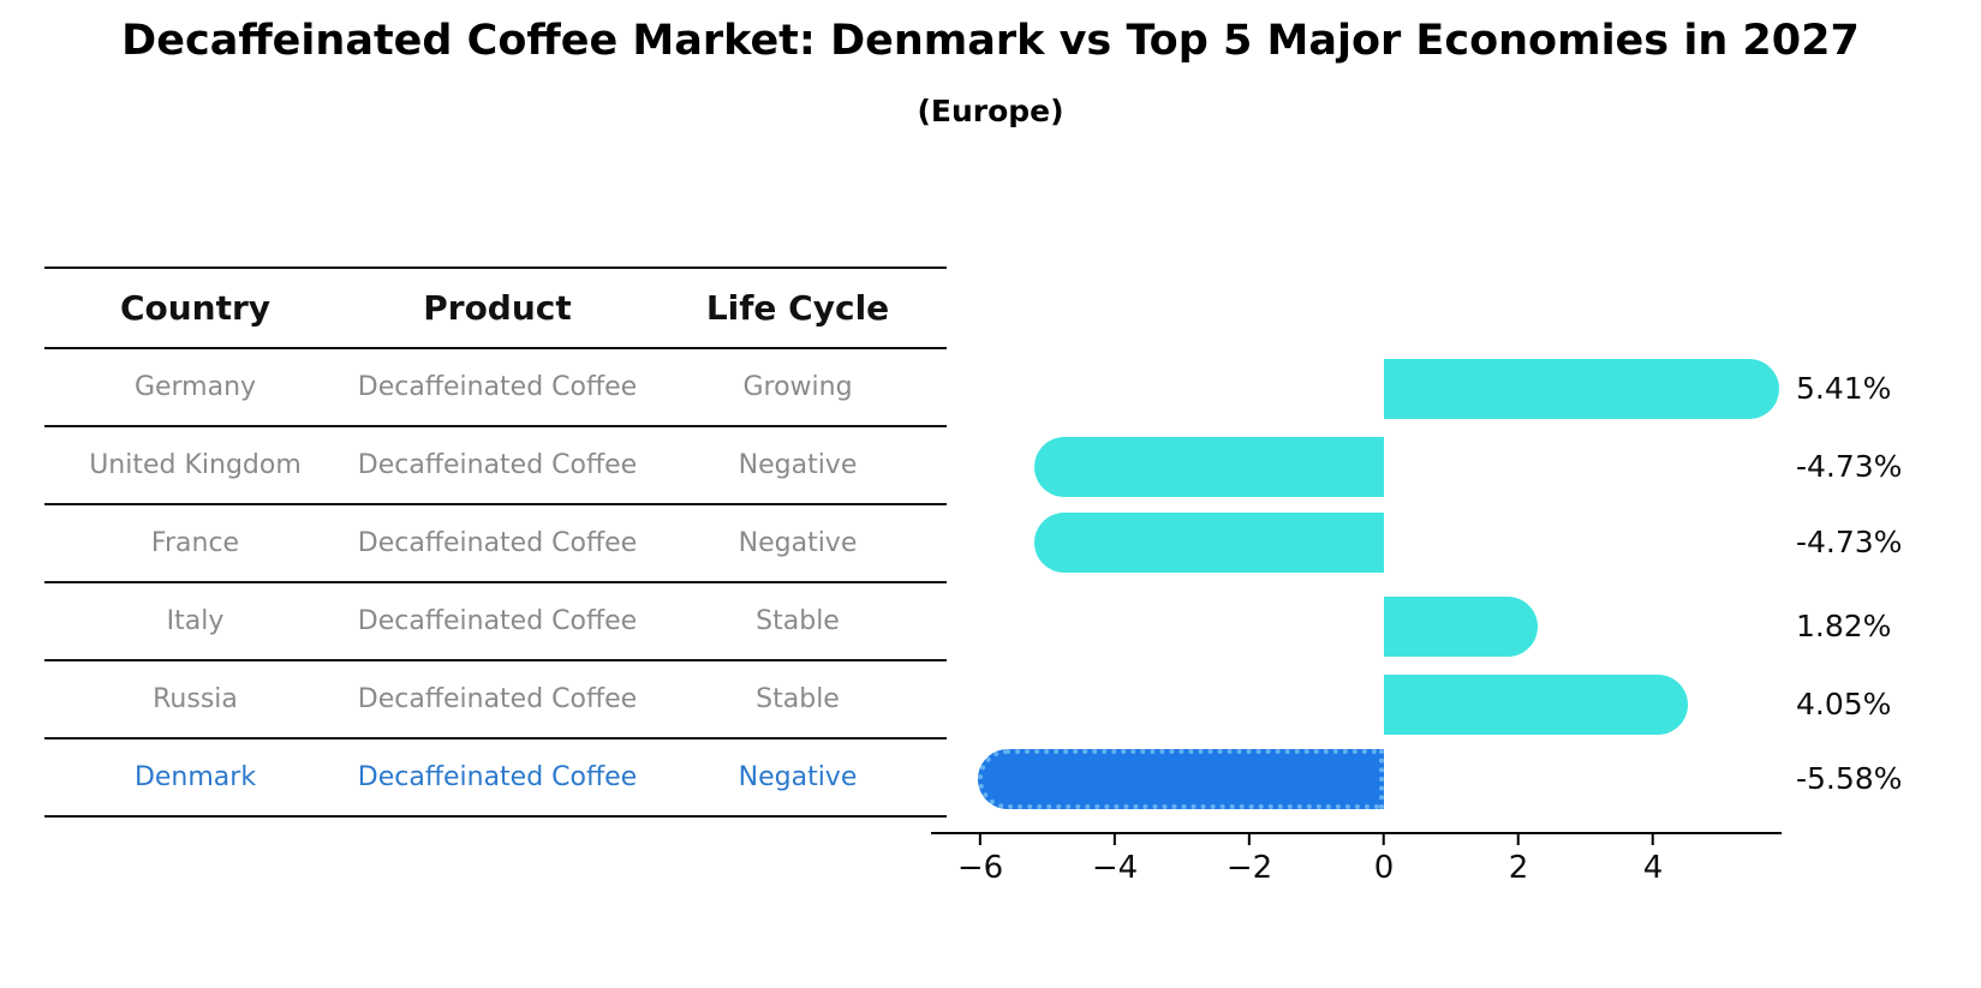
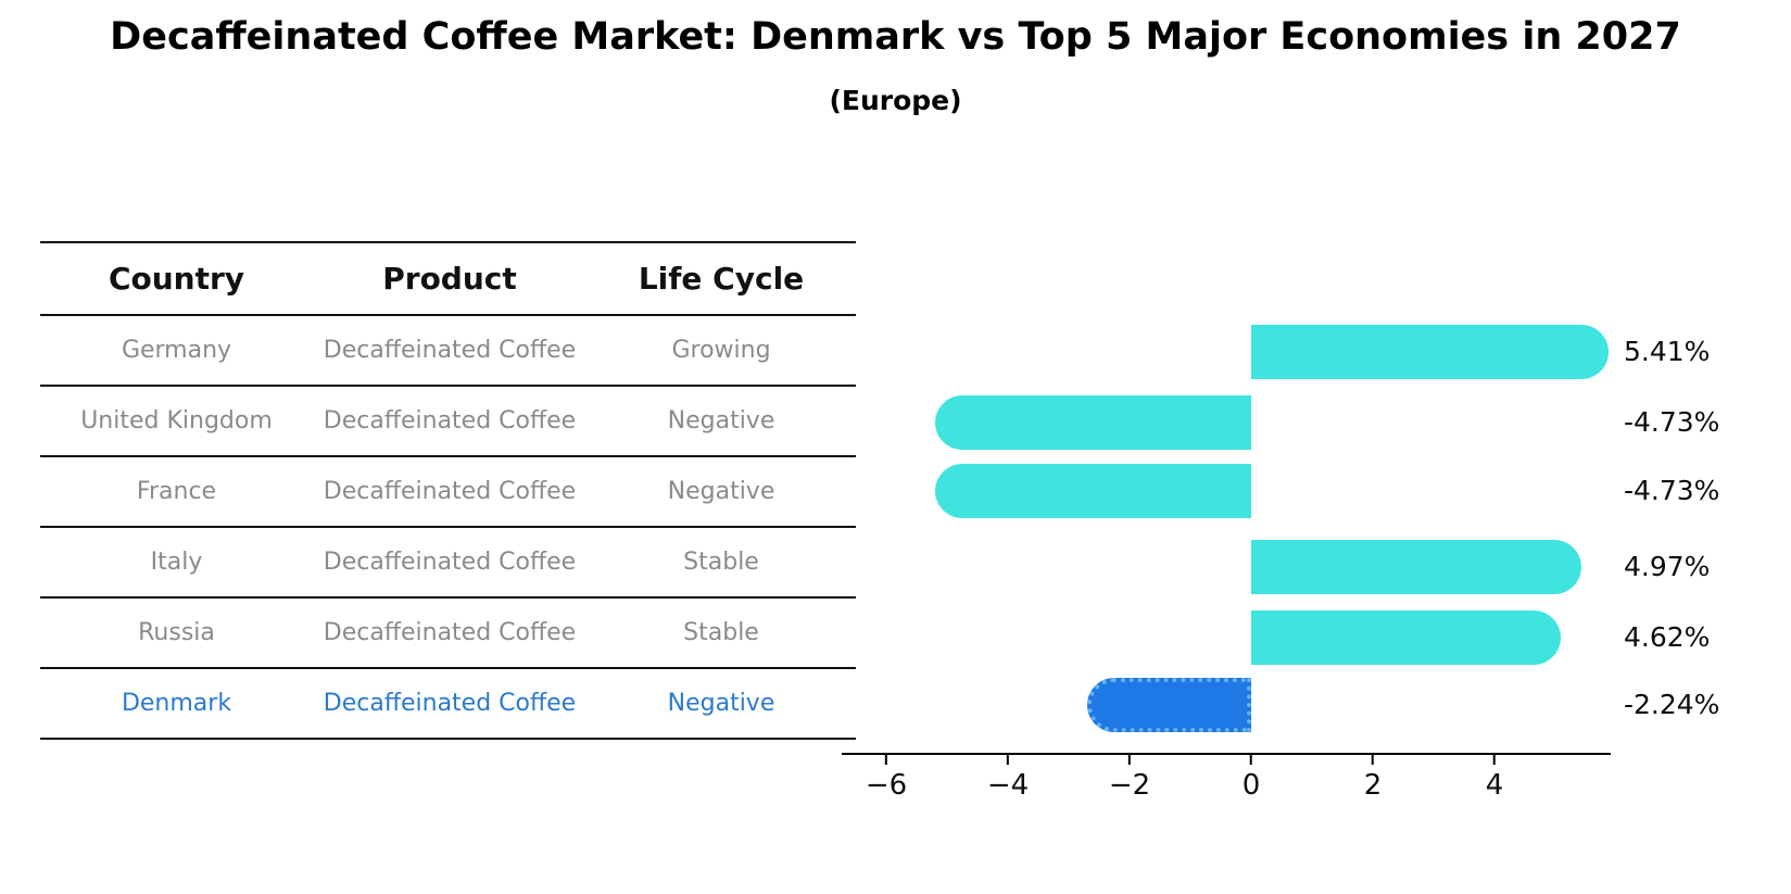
Italy: 1.82% -> 4.97%
Russia: 4.05% -> 4.62%
Denmark: -5.58% -> -2.24%
